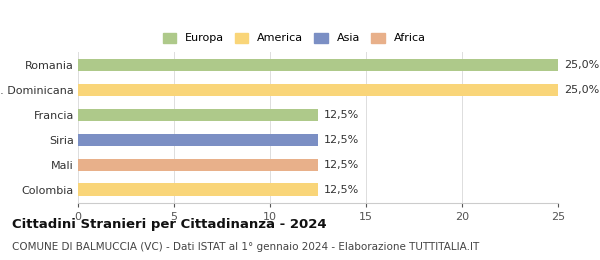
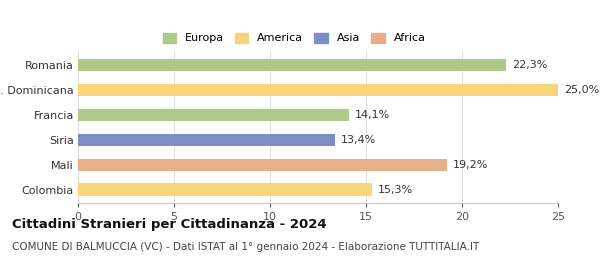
Romania: 25,0% -> 22,3%
Francia: 12,5% -> 14,1%
Siria: 12,5% -> 13,4%
Mali: 12,5% -> 19,2%
Colombia: 12,5% -> 15,3%
